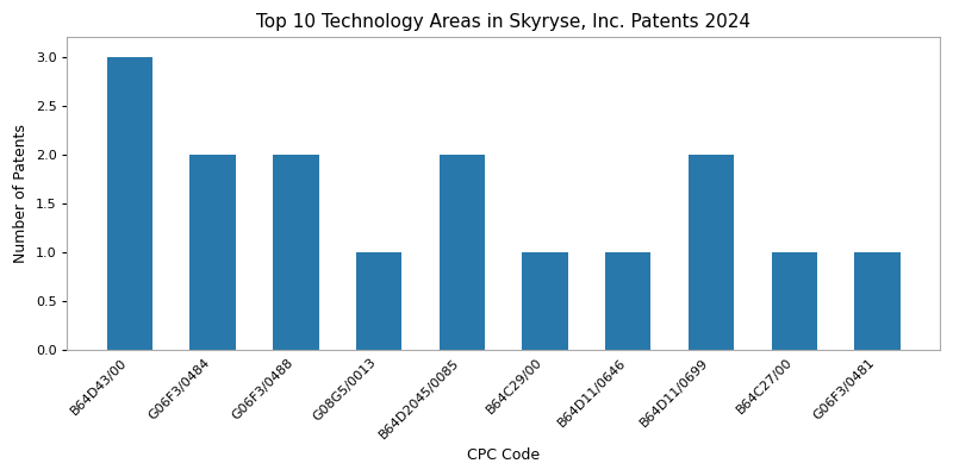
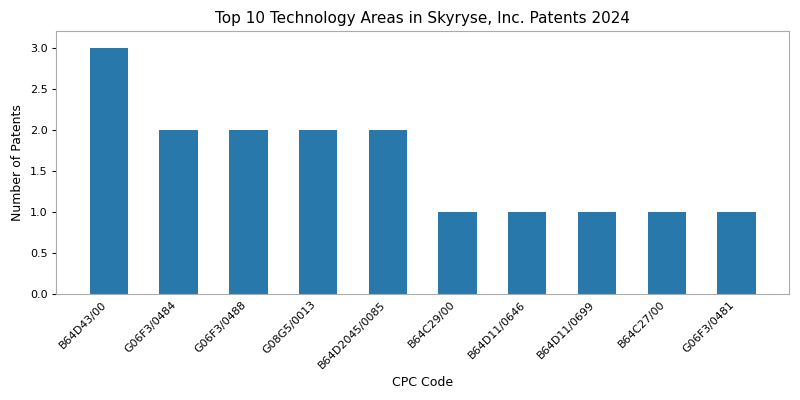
G08G5/0013: 1 -> 2
B64D11/0699: 2 -> 1
